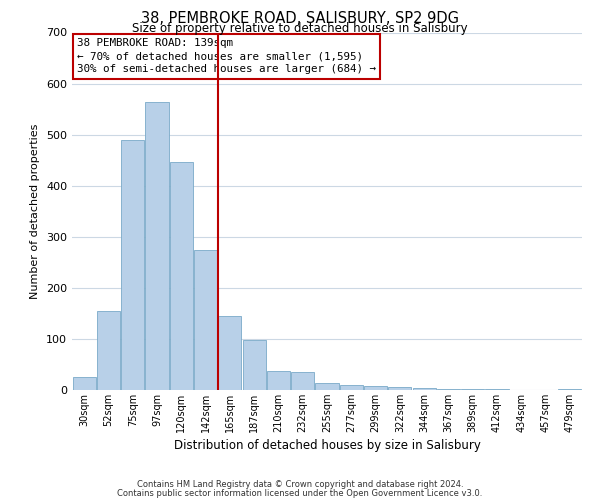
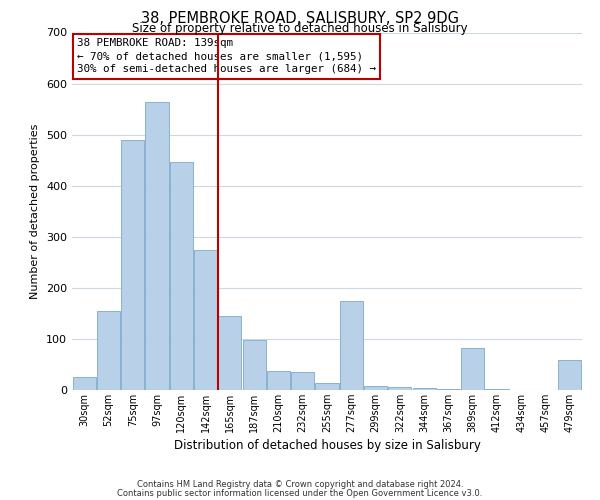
277sqm: 10 -> 174
389sqm: 1 -> 82
479sqm: 2 -> 58
